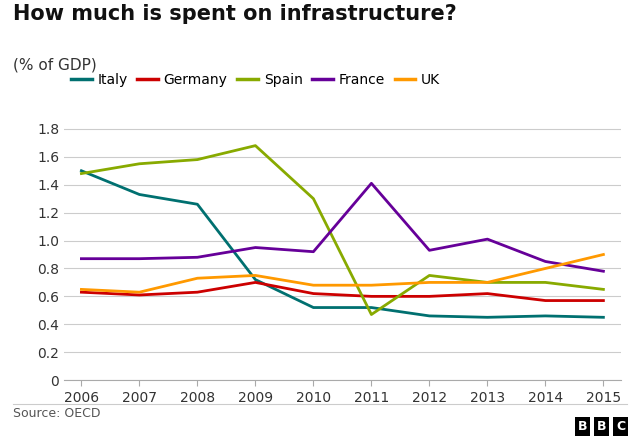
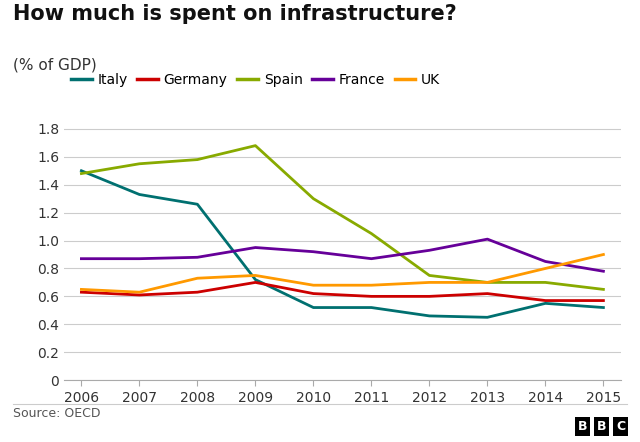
Spain/2011: 0.47 -> 1.05
France/2011: 1.41 -> 0.87
Italy/2014: 0.46 -> 0.55
Italy/2015: 0.45 -> 0.52
